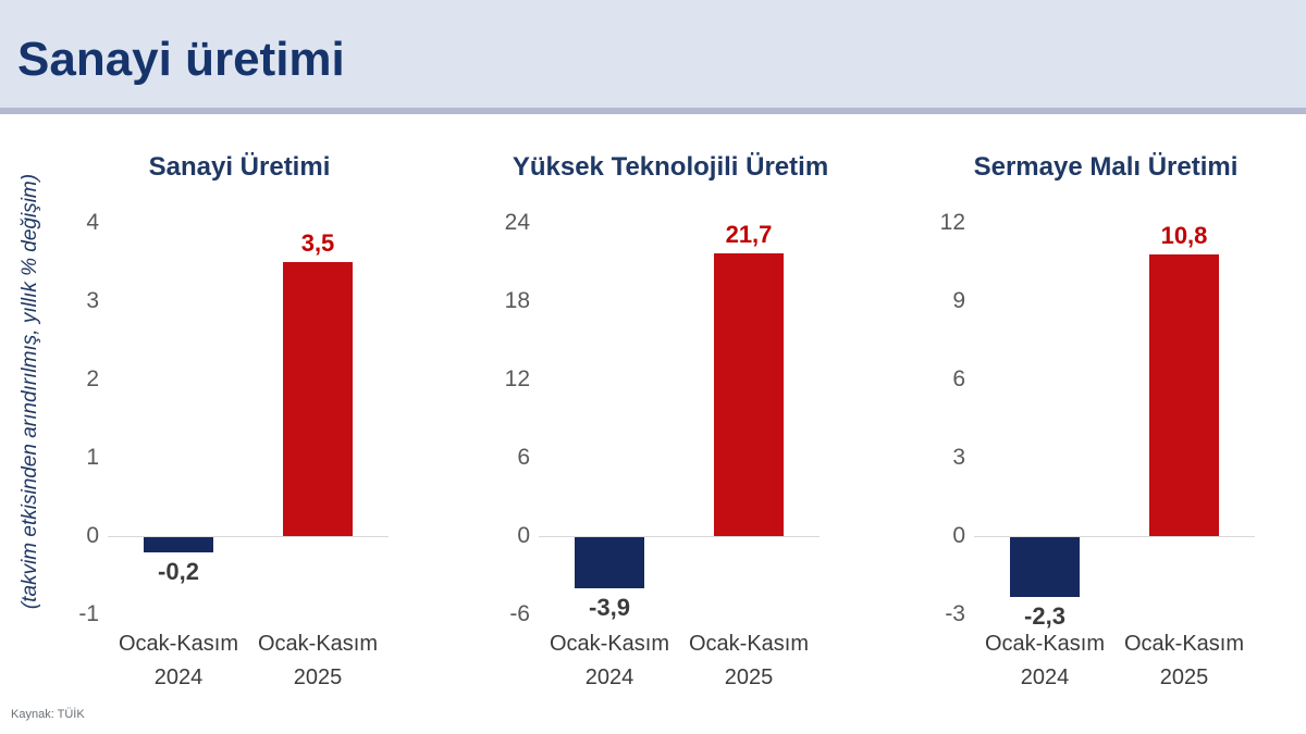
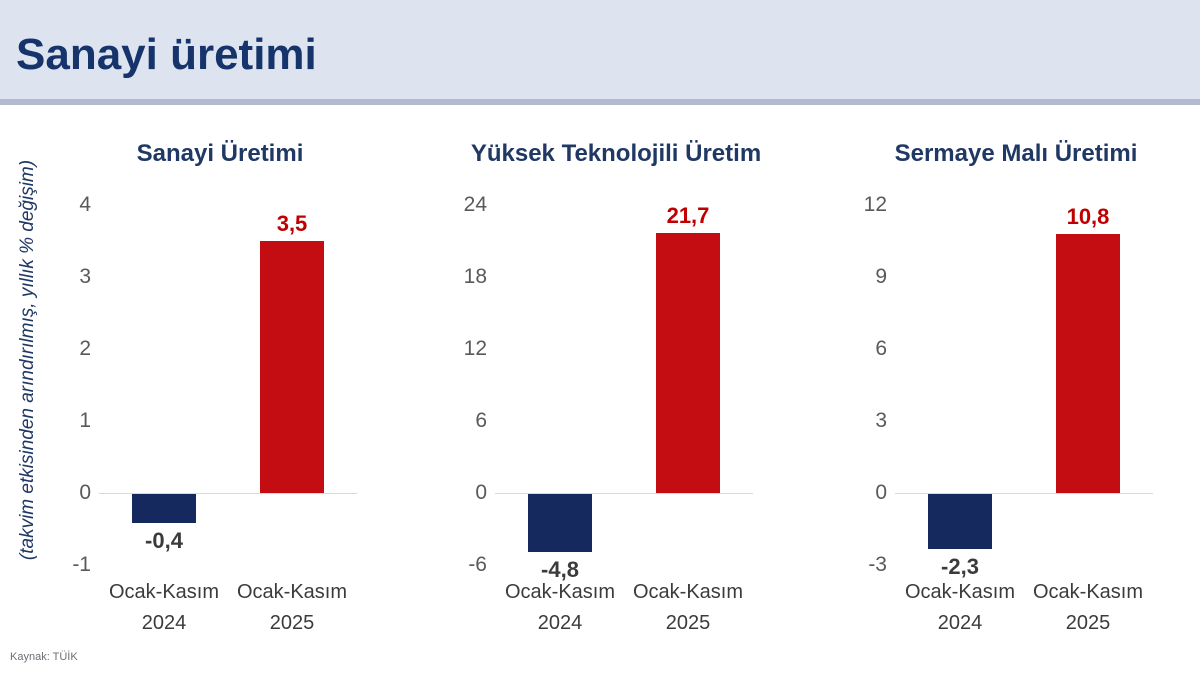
Sanayi Üretimi/Ocak-Kasım 2024: -0,2 -> -0,4
Yüksek Teknolojili Üretim/Ocak-Kasım 2024: -3,9 -> -4,8
